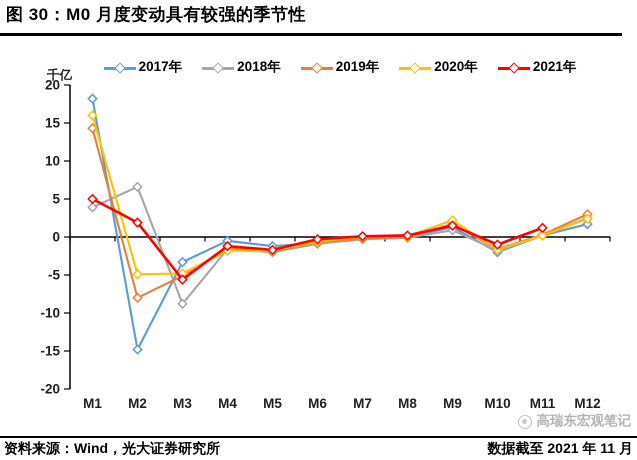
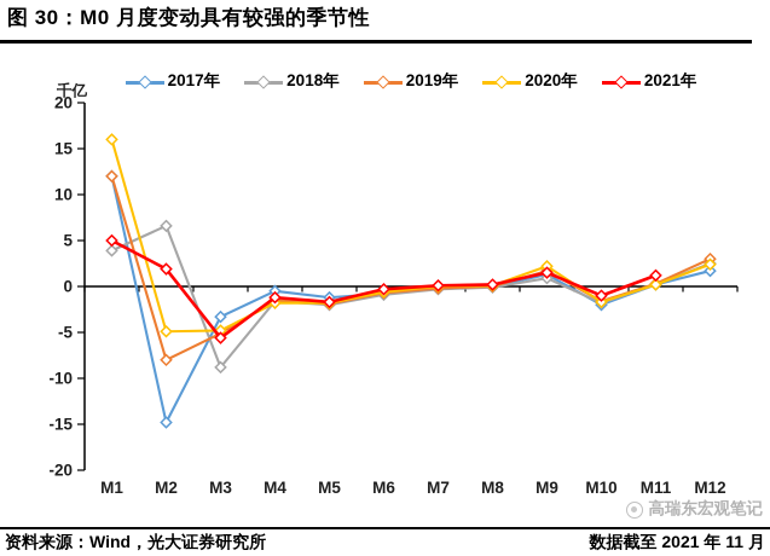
2017年/M1: 18 -> 12
2019年/M1: 14 -> 12
